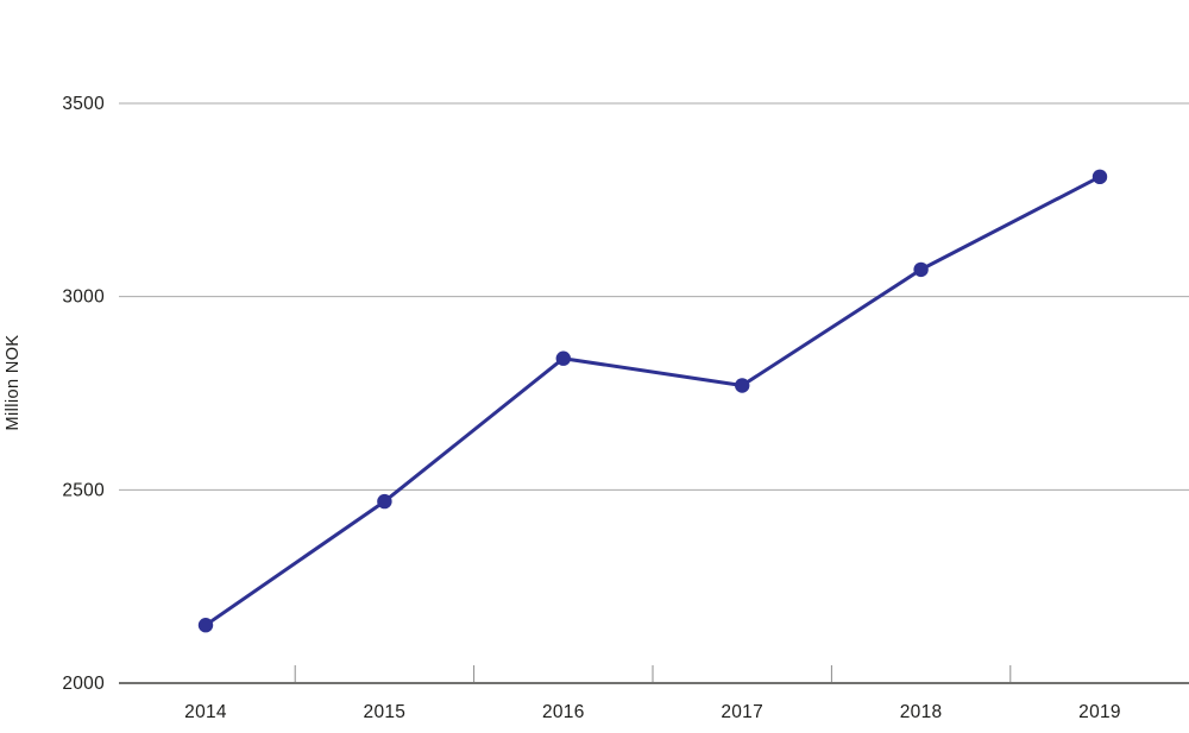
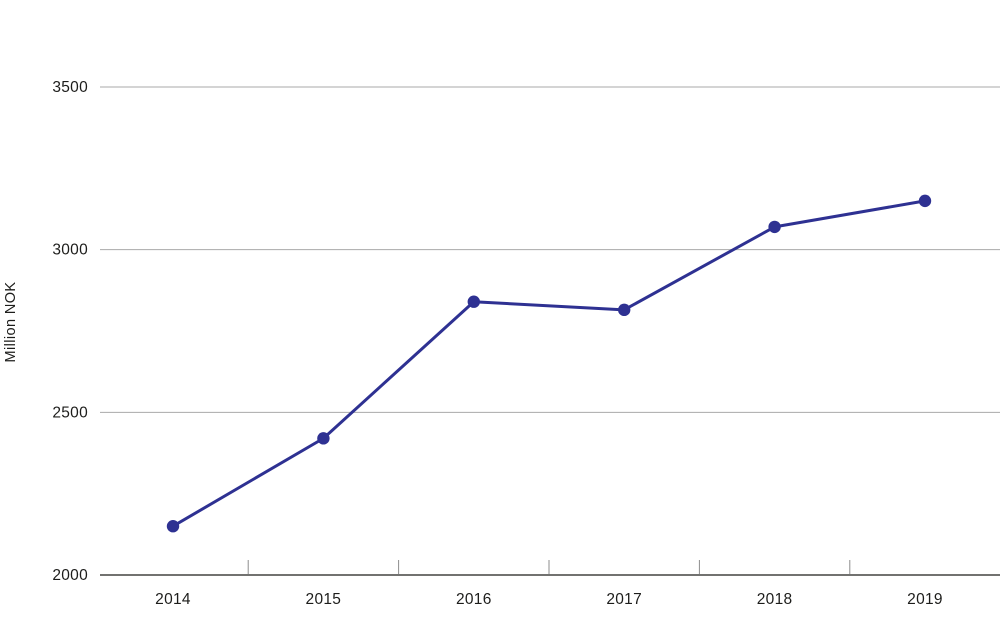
2015: 2470 -> 2420
2017: 2770 -> 2820
2019: 3310 -> 3150
